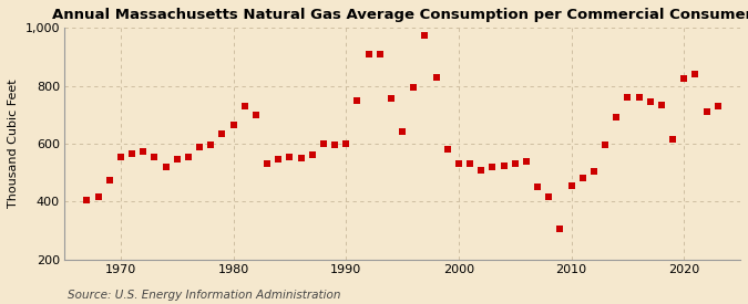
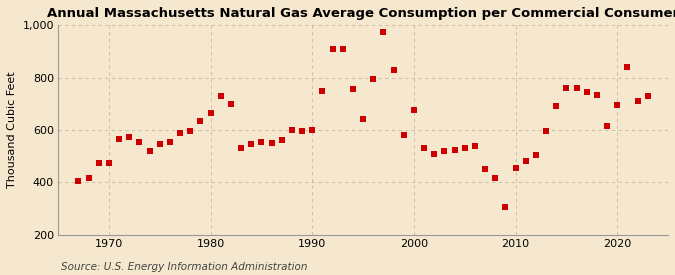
1970: 555 -> 475
2000: 530 -> 675
2020: 825 -> 695
